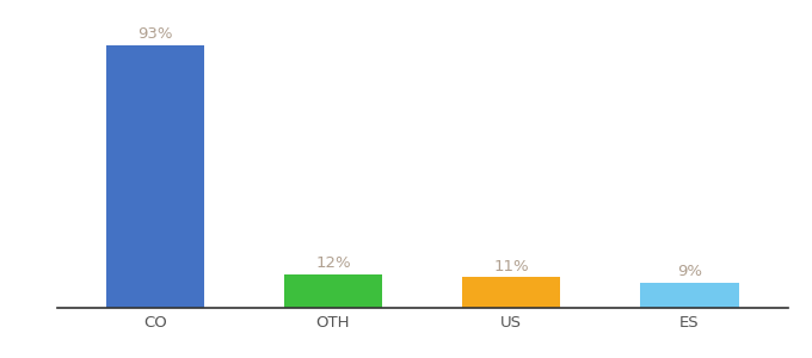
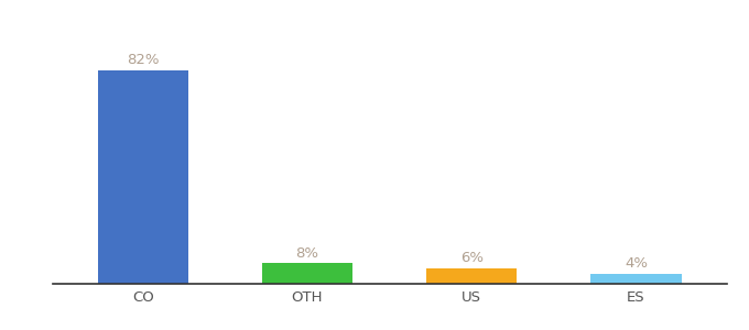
CO: 93% -> 82%
OTH: 12% -> 8%
US: 11% -> 6%
ES: 9% -> 4%
